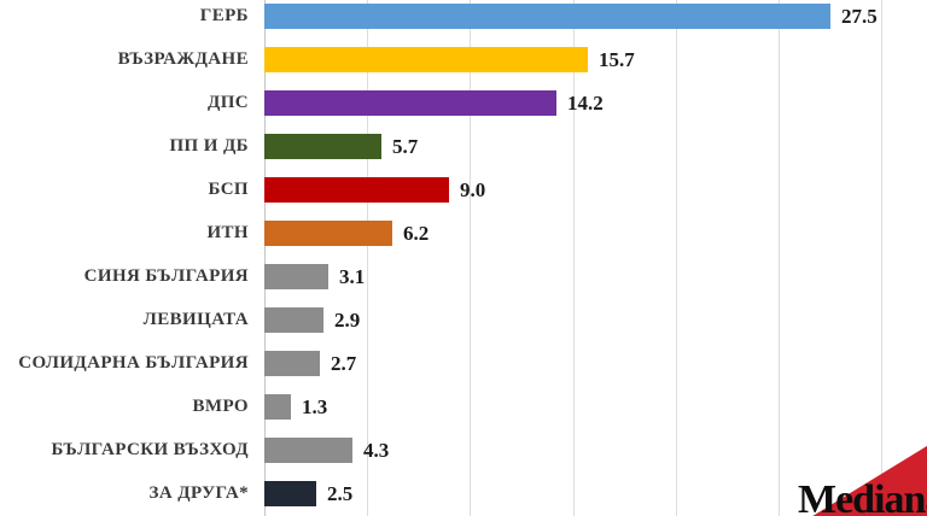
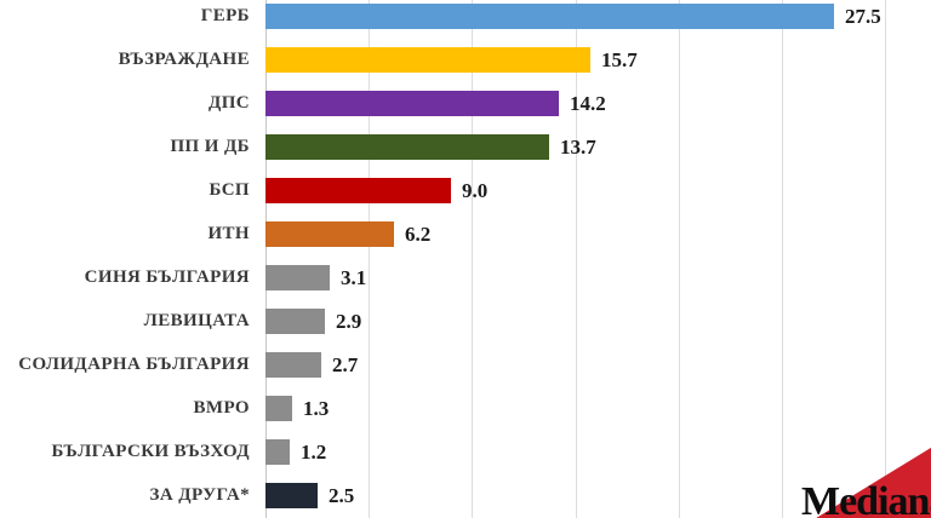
ПП И ДБ: 5.7 -> 13.7
БЪЛГАРСКИ ВЪЗХОД: 4.3 -> 1.2
